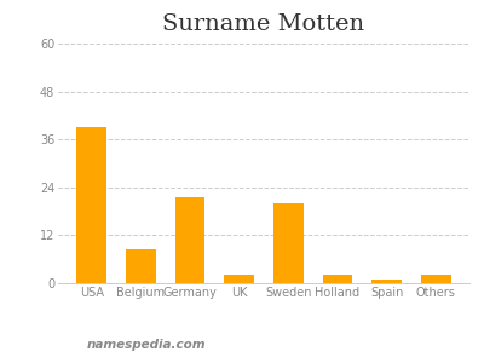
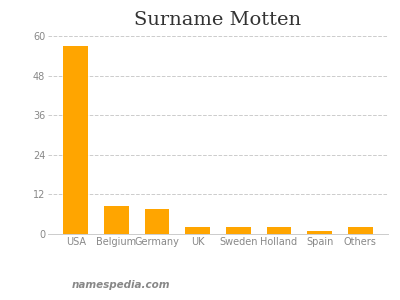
USA: 39.0 -> 57.0
Germany: 21.5 -> 7.5
Sweden: 20.0 -> 2.0
